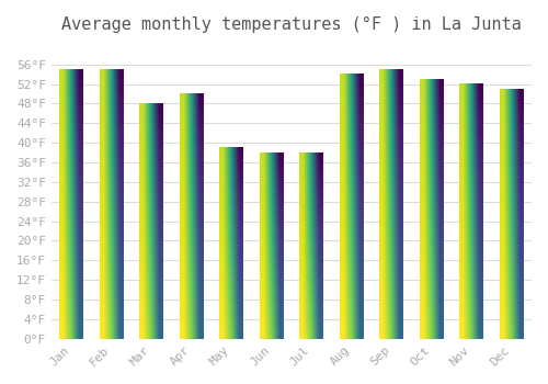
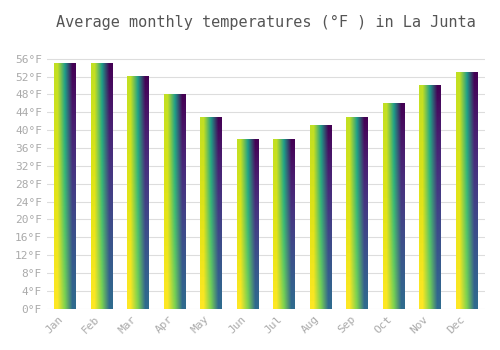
Mar: 48°F -> 52°F
Apr: 50°F -> 48°F
May: 39°F -> 43°F
Aug: 54°F -> 41°F
Sep: 55°F -> 43°F
Oct: 53°F -> 46°F
Nov: 52°F -> 50°F
Dec: 51°F -> 53°F
